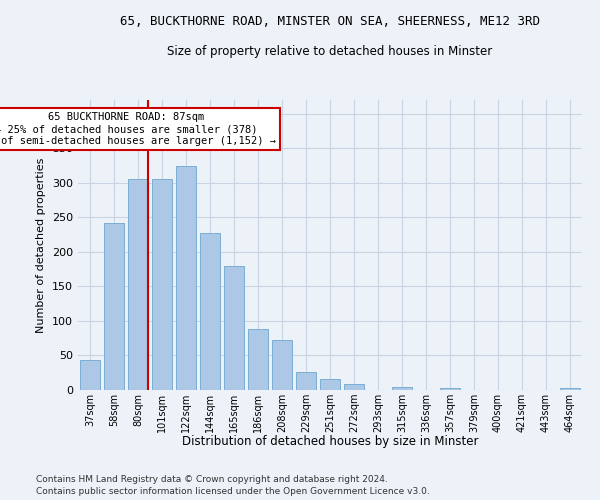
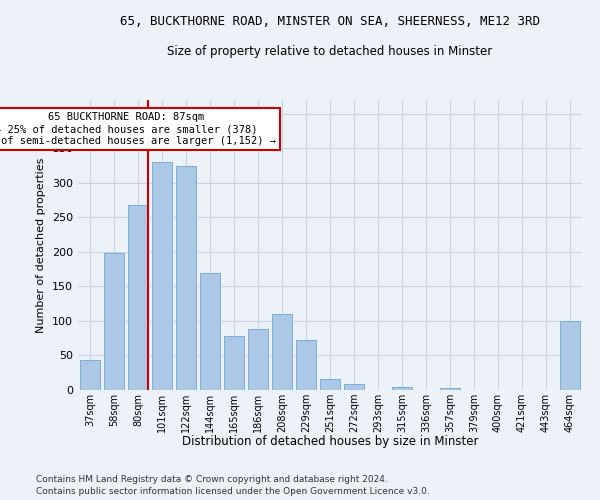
58sqm: 242 -> 198
80sqm: 305 -> 268
101sqm: 305 -> 330
144sqm: 227 -> 170
165sqm: 180 -> 78
208sqm: 72 -> 110
229sqm: 26 -> 72
464sqm: 3 -> 100
